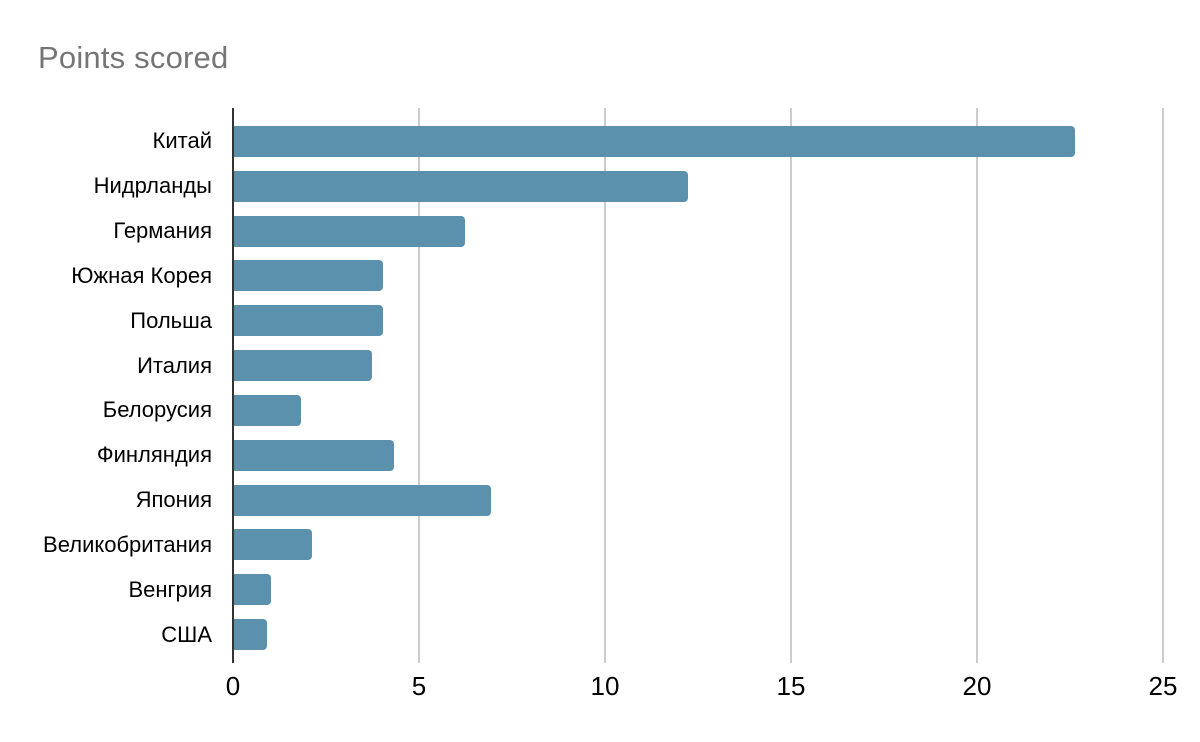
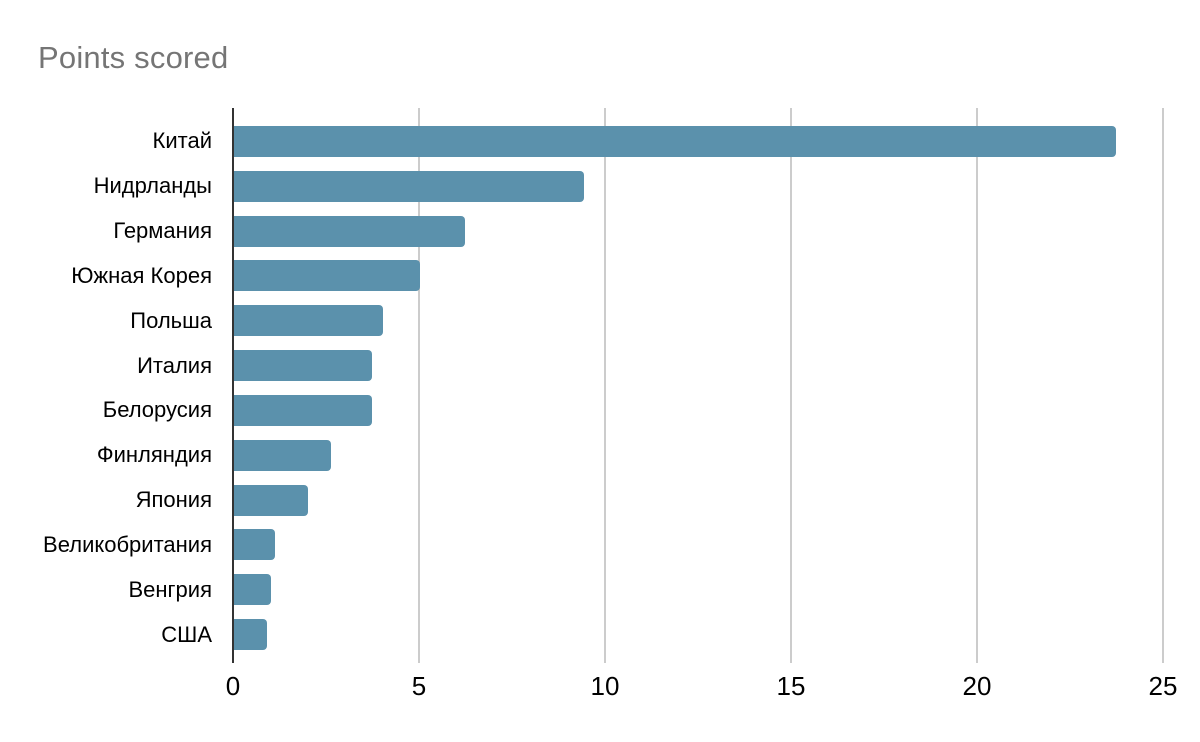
Китай: 22.6 -> 23.7
Нидрланды: 12.2 -> 9.4
Южная Корея: 4.0 -> 5.0
Белорусия: 1.8 -> 3.7
Финляндия: 4.3 -> 2.6
Япония: 6.9 -> 2.0
Великобритания: 2.1 -> 1.1
